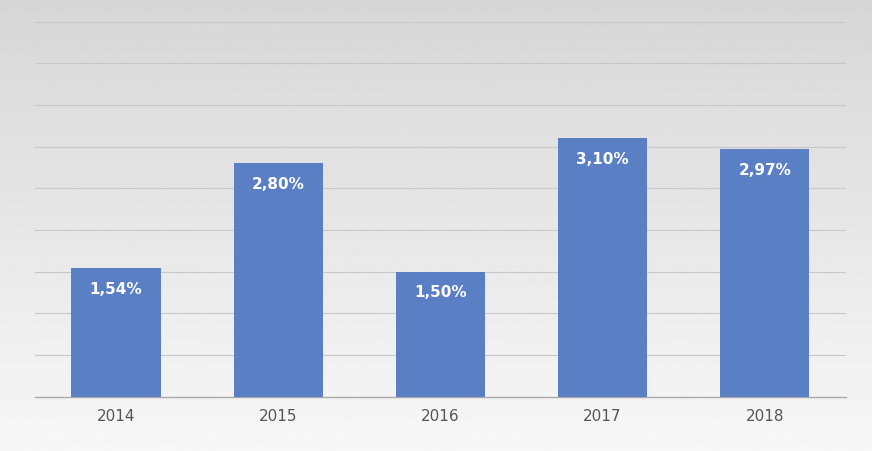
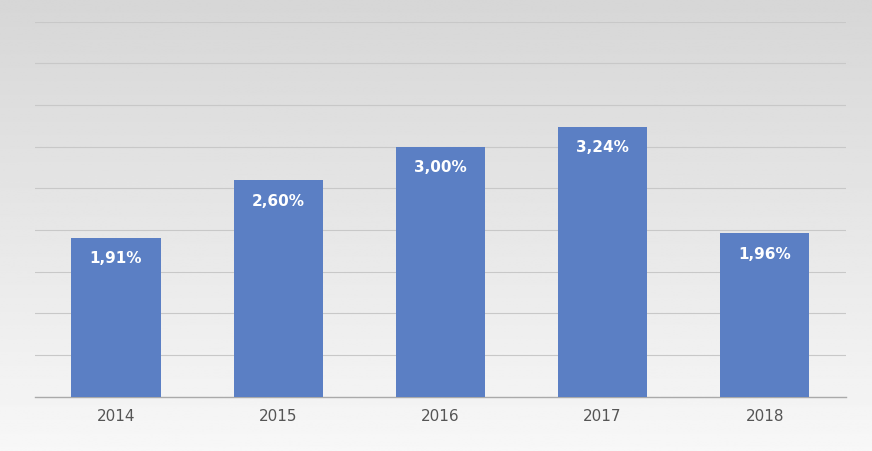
2014: 1,54% -> 1,91%
2015: 2,80% -> 2,60%
2016: 1,50% -> 3,00%
2017: 3,10% -> 3,24%
2018: 2,97% -> 1,96%
